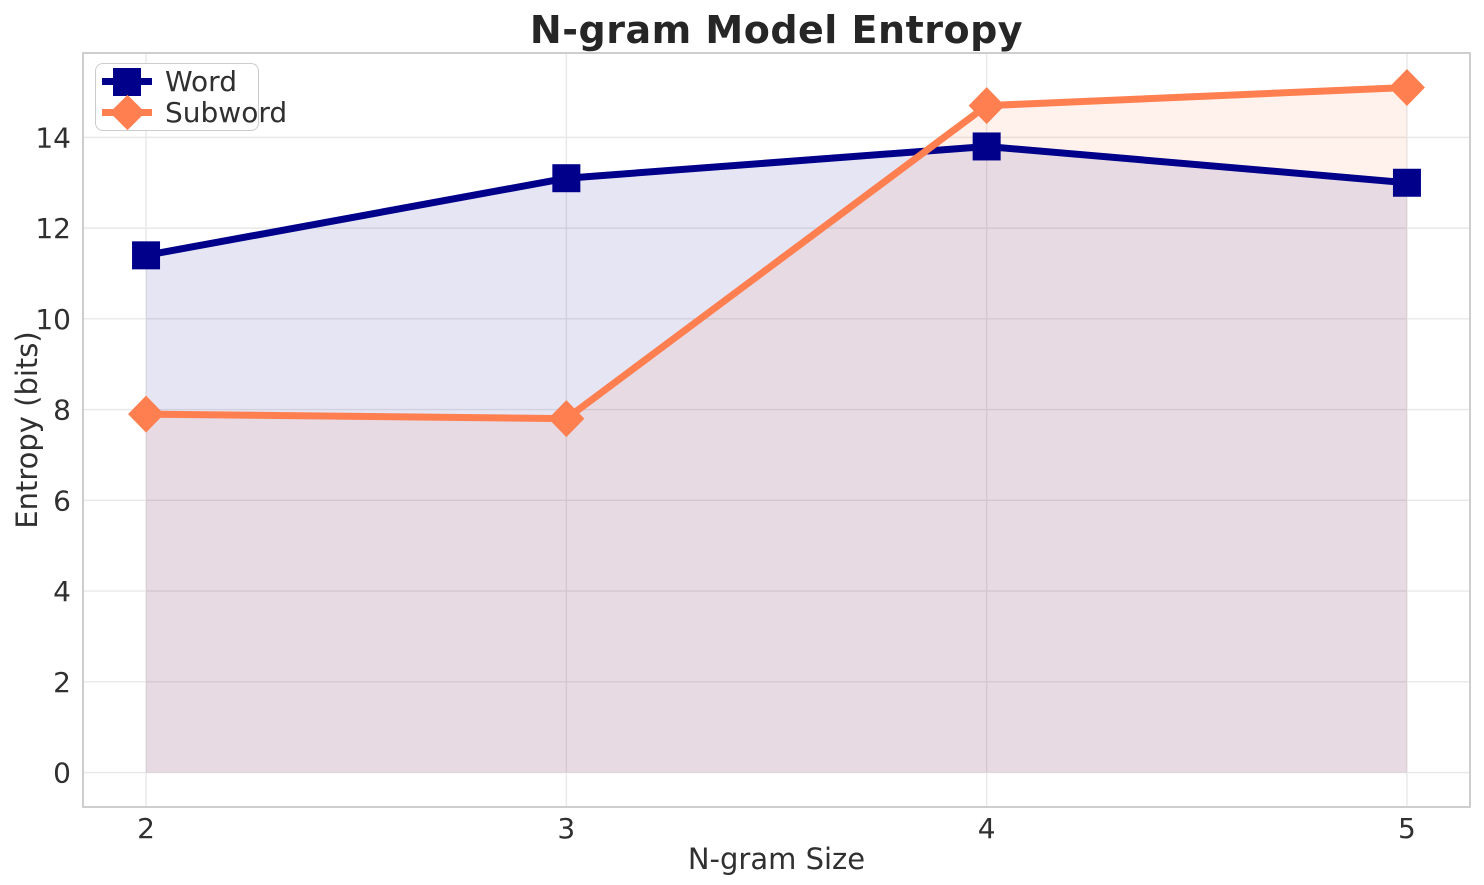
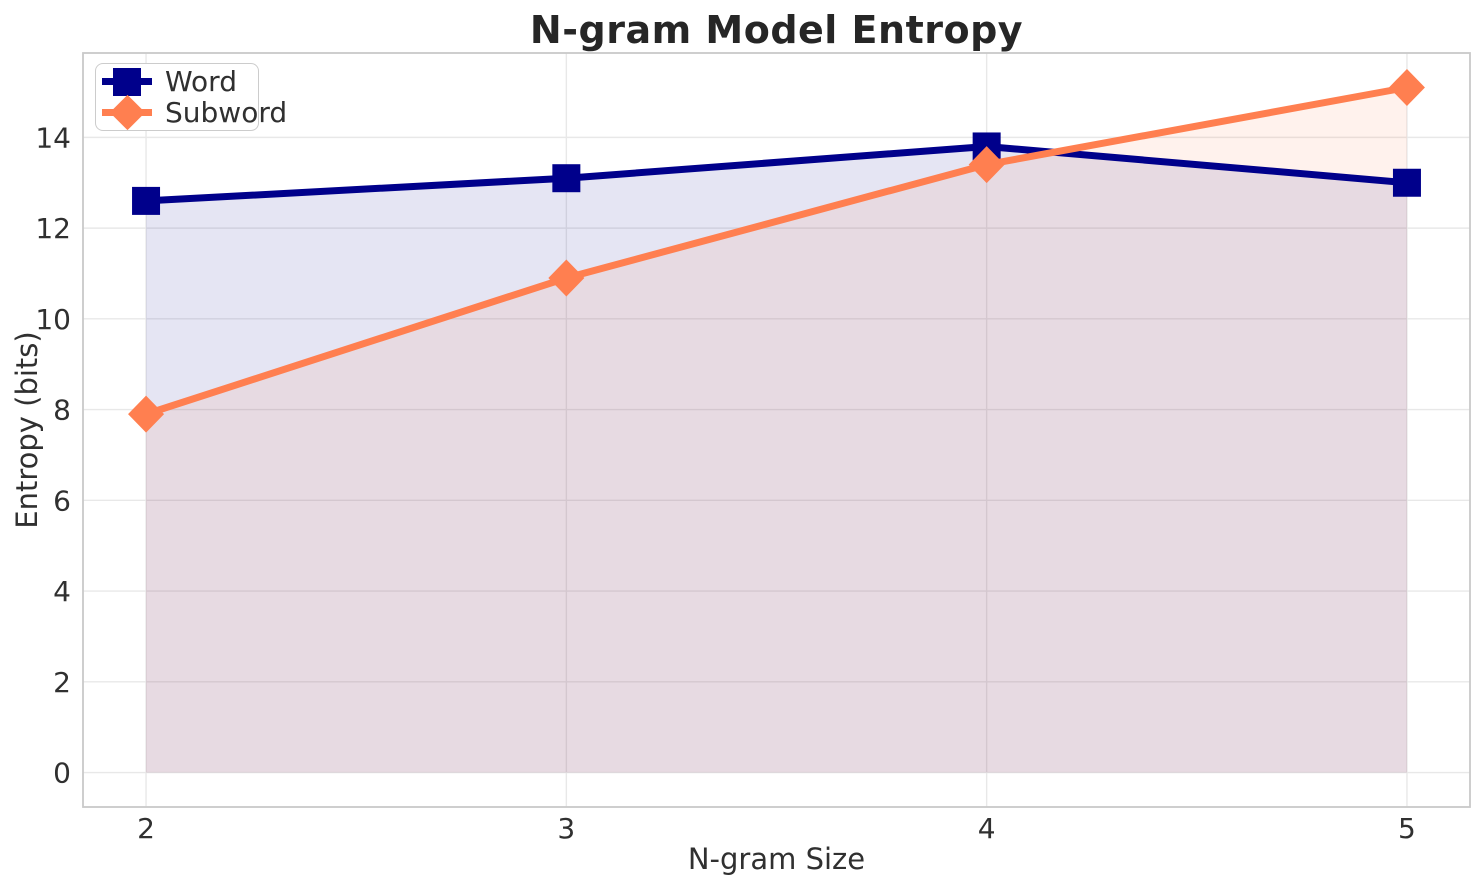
Word/2: 11.4 -> 12.6
Subword/3: 7.8 -> 10.9
Subword/4: 14.7 -> 13.4
